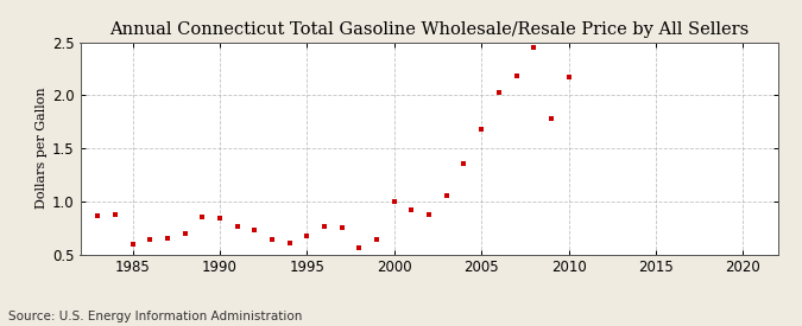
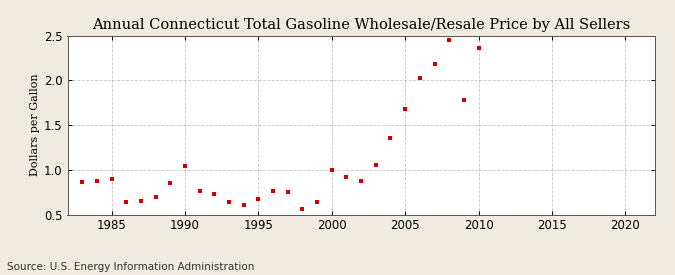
1985: 0.60 -> 0.90
1990: 0.84 -> 1.04
2010: 2.17 -> 2.36
